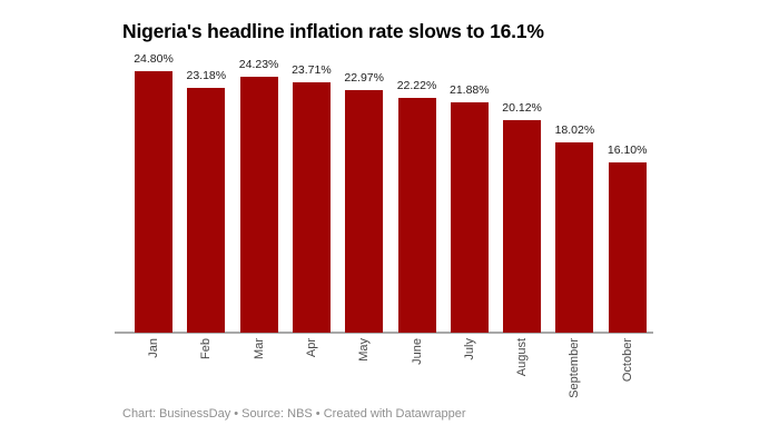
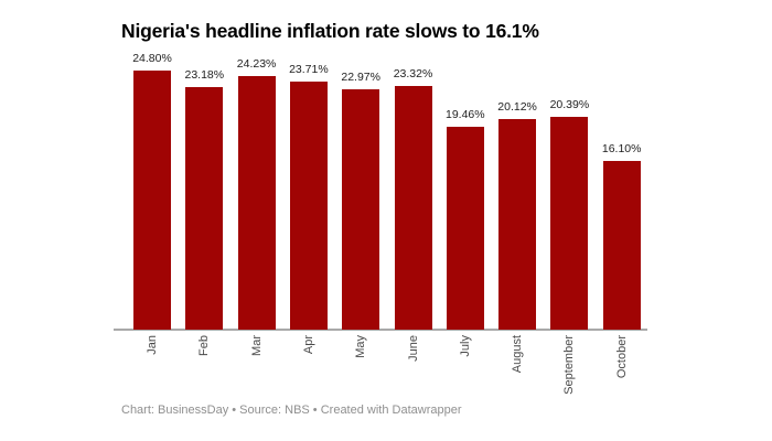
June: 22.22% -> 23.32%
July: 21.88% -> 19.46%
September: 18.02% -> 20.39%
